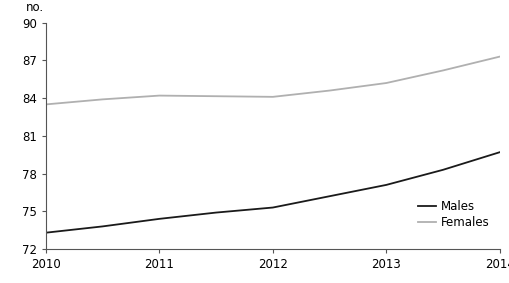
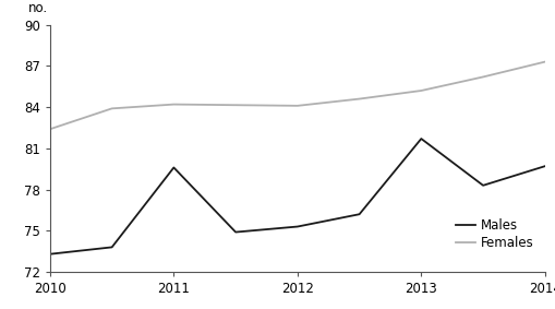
Females/2010: 83.5 -> 82.4
Males/2011: 74.4 -> 79.6
Males/2013: 77.1 -> 81.7
